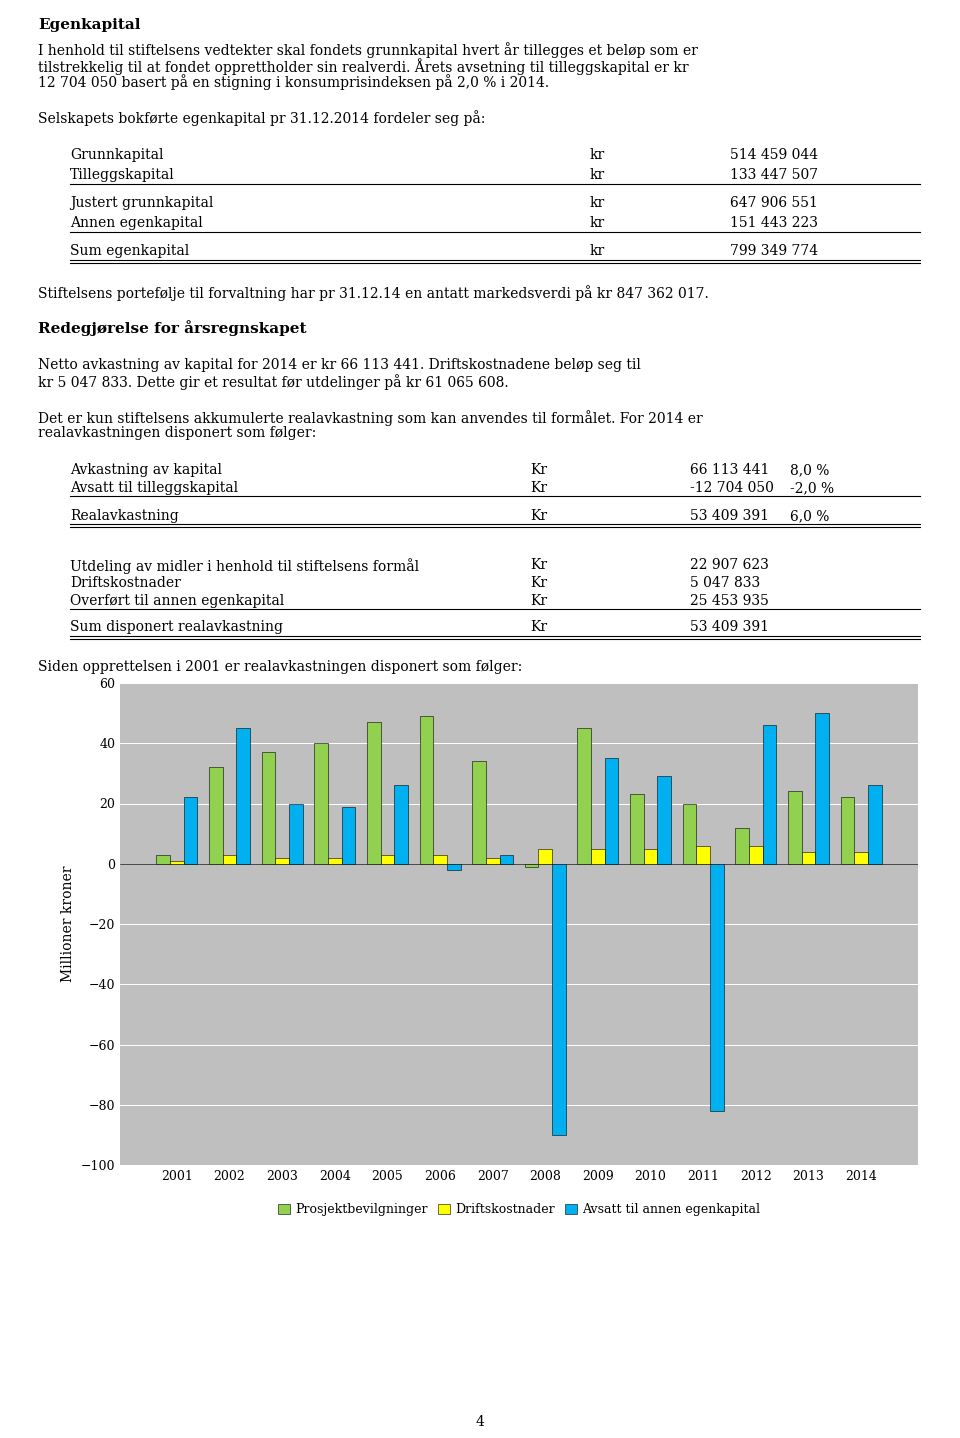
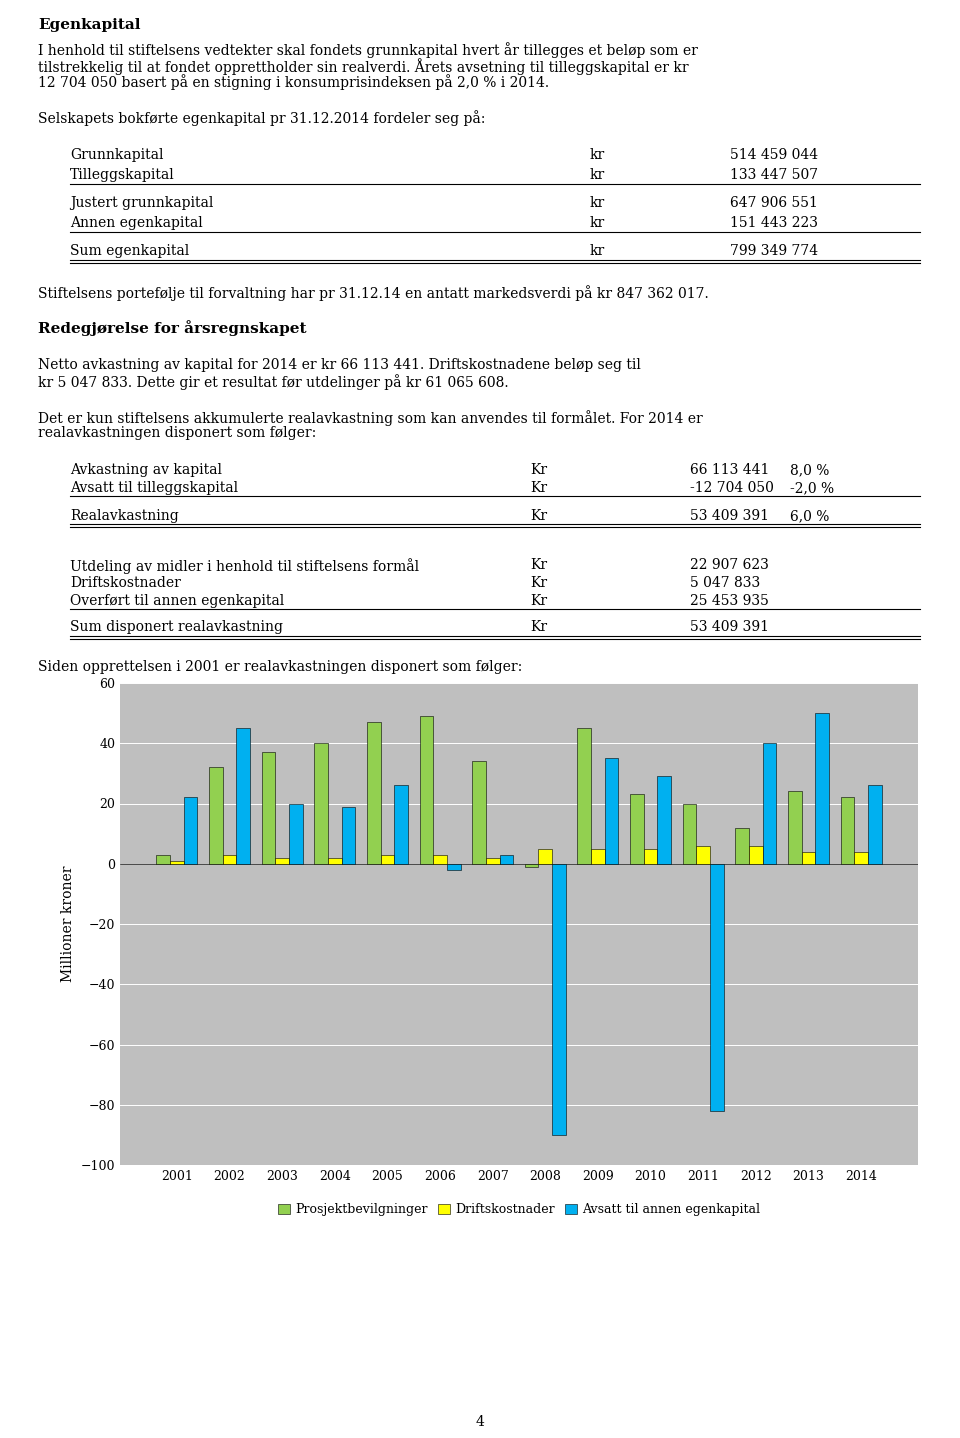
Avsatt til annen egenkapital/2012: 46 -> 40
